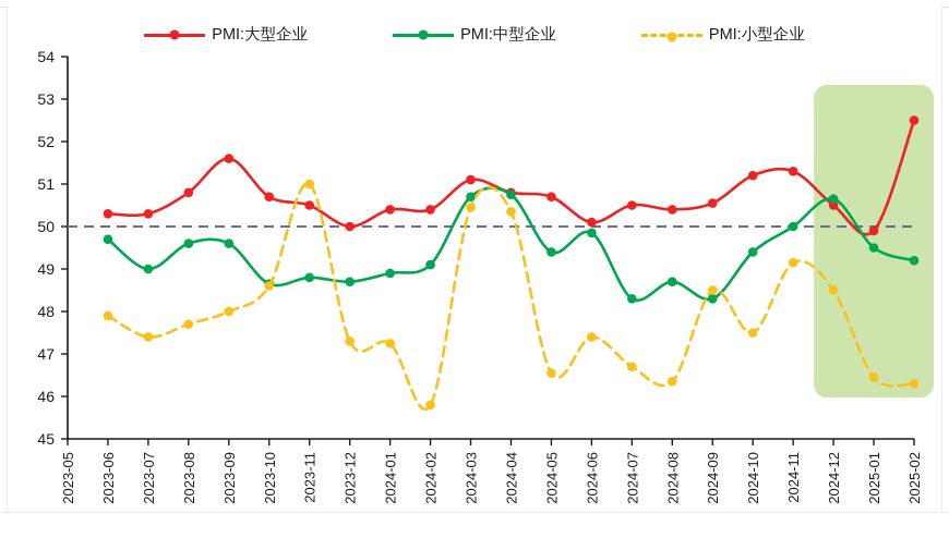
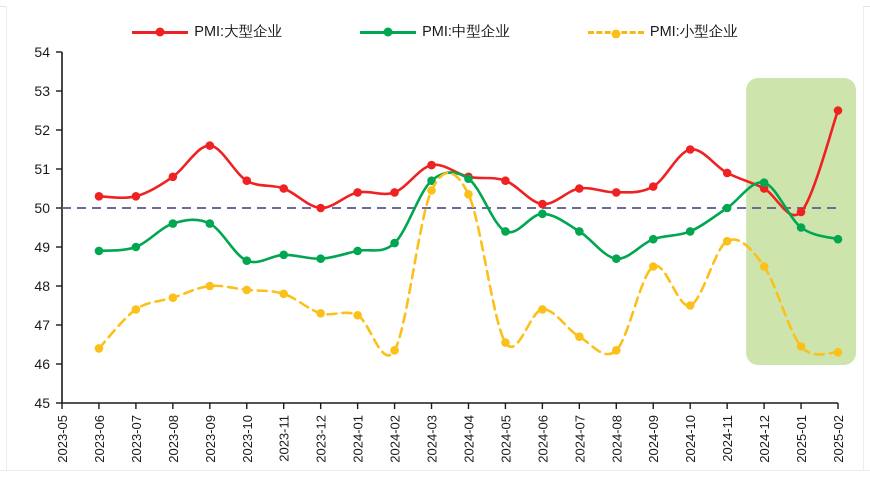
PMI:中型企业/2023-06: 49.7 -> 48.9
PMI:小型企业/2023-06: 47.9 -> 46.4
PMI:小型企业/2023-10: 48.6 -> 47.9
PMI:小型企业/2023-11: 51.0 -> 47.8
PMI:小型企业/2024-02: 45.8 -> 46.4
PMI:中型企业/2024-07: 48.3 -> 49.4
PMI:中型企业/2024-09: 48.3 -> 49.2
PMI:大型企业/2024-10: 51.2 -> 51.5
PMI:大型企业/2024-11: 51.3 -> 50.9
